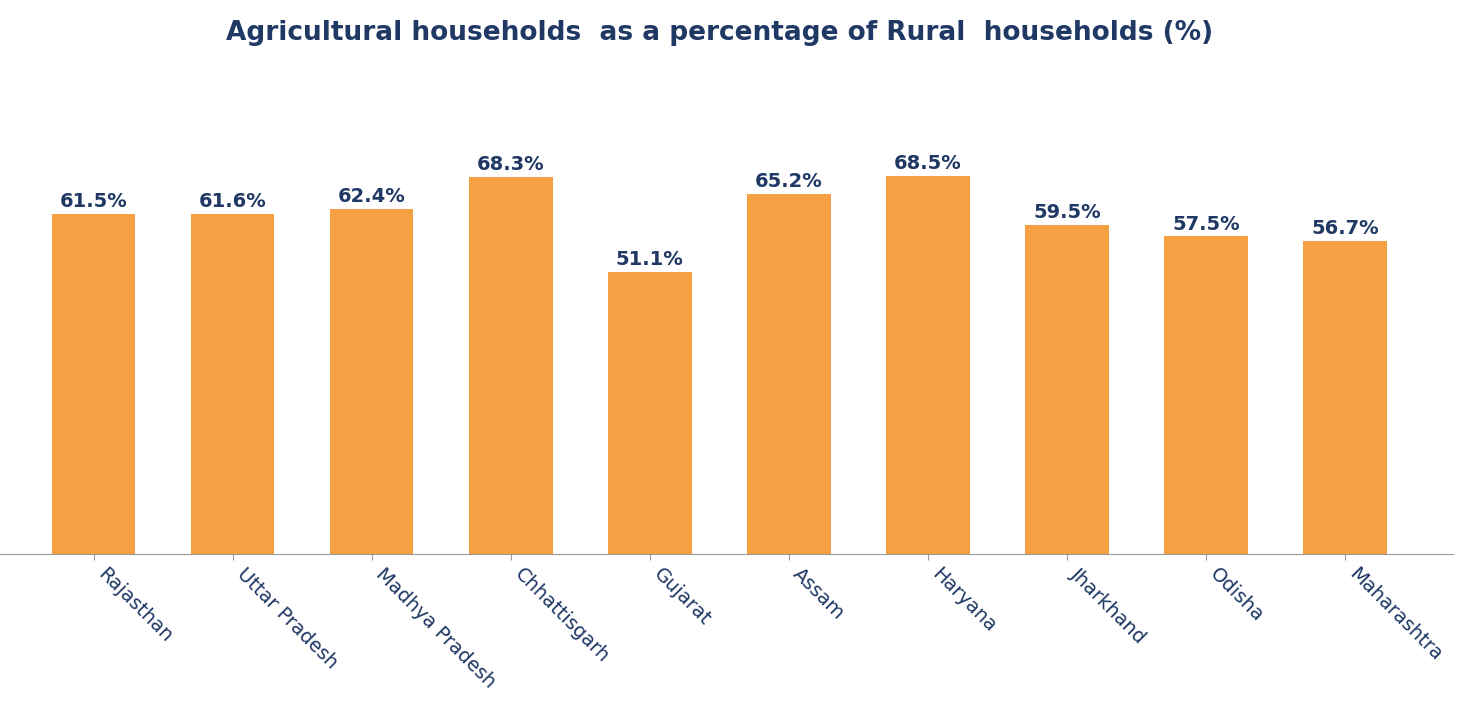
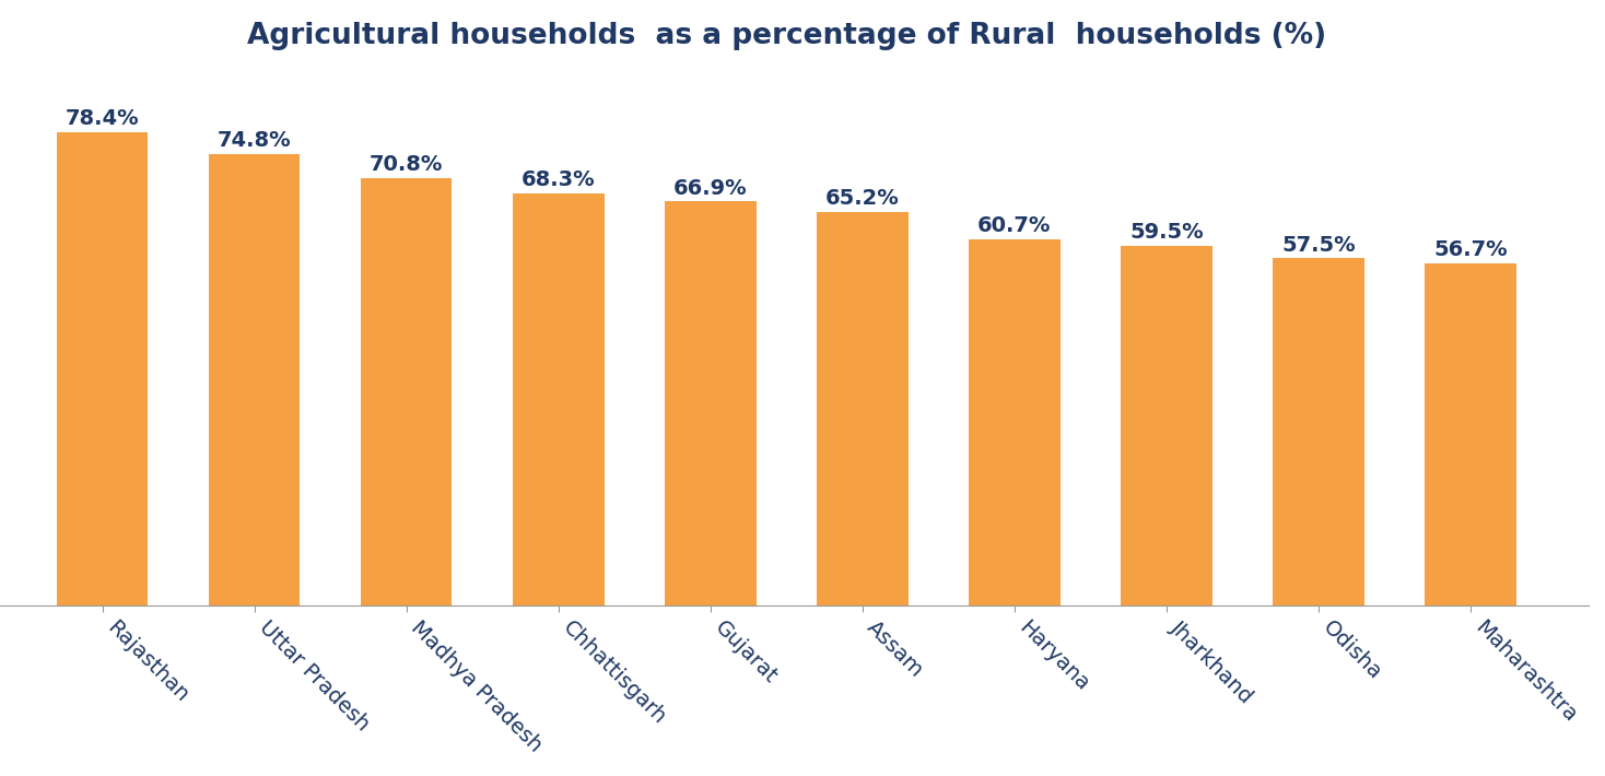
Rajasthan: 61.5% -> 78.4%
Uttar Pradesh: 61.6% -> 74.8%
Madhya Pradesh: 62.4% -> 70.8%
Gujarat: 51.1% -> 66.9%
Haryana: 68.5% -> 60.7%
